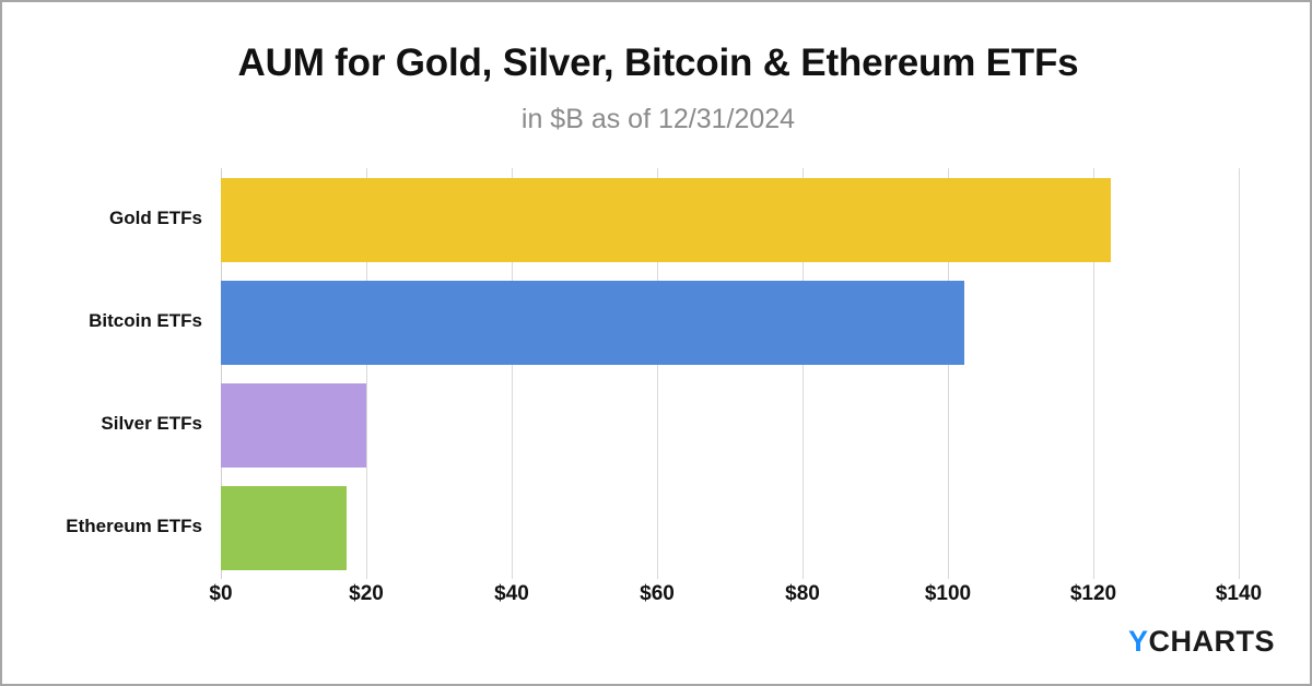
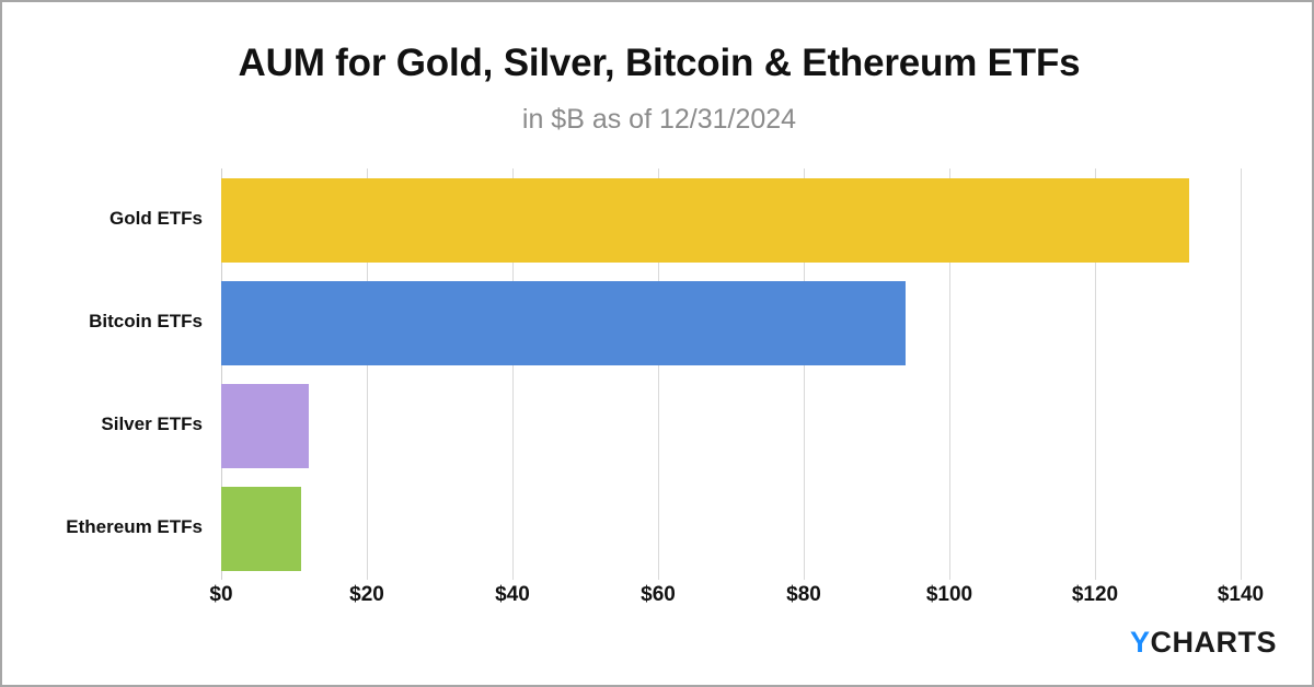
Gold ETFs: $122 -> $133
Bitcoin ETFs: $102 -> $94
Silver ETFs: $20 -> $12
Ethereum ETFs: $17 -> $11
